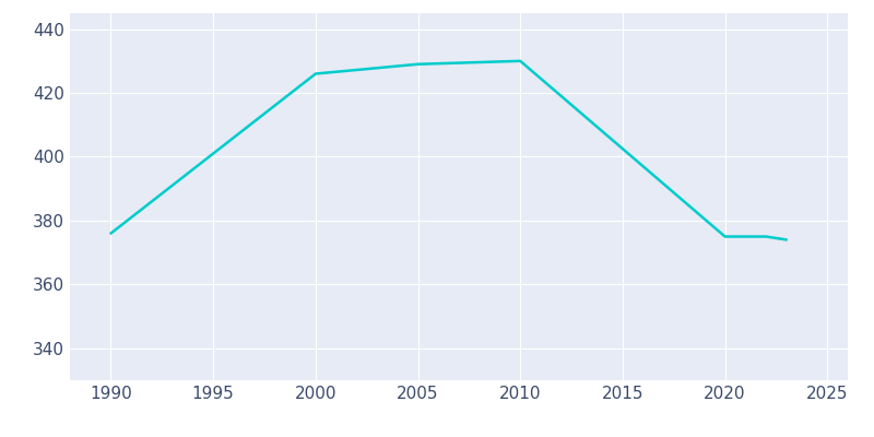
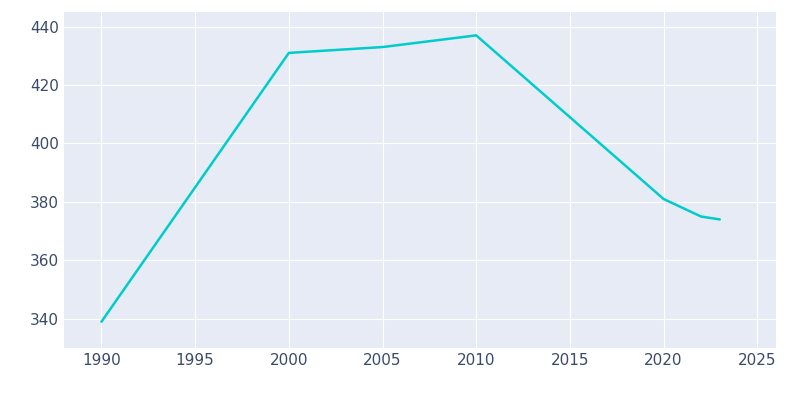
1990: 376 -> 339
2000: 426 -> 431
2005: 429 -> 433
2010: 430 -> 437
2020: 375 -> 381
